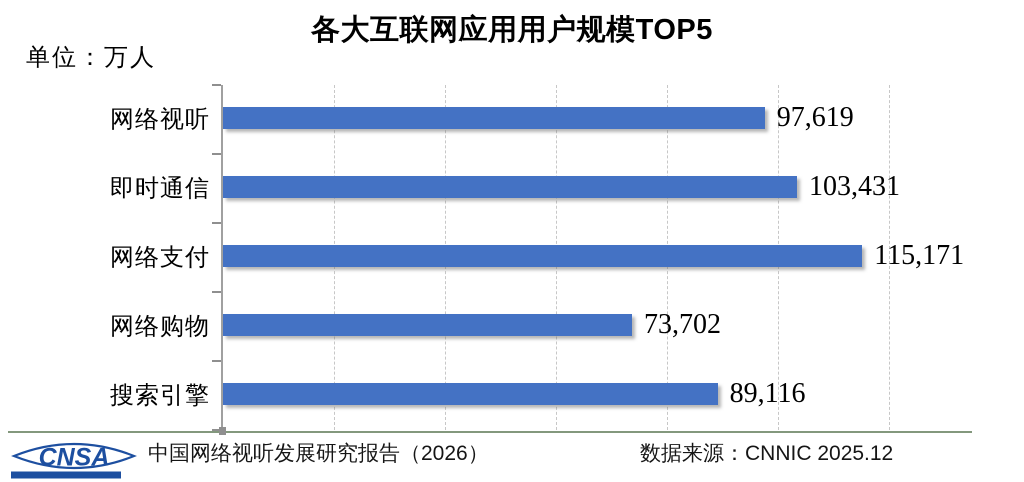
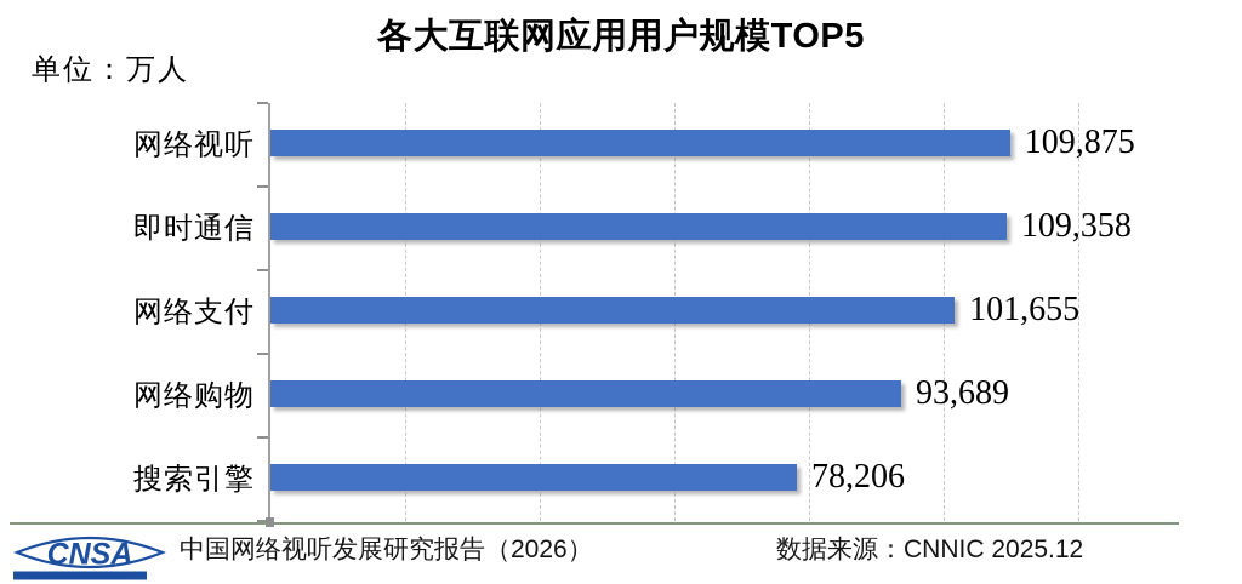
网络视听: 97,619 -> 109,875
即时通信: 103,431 -> 109,358
网络支付: 115,171 -> 101,655
网络购物: 73,702 -> 93,689
搜索引擎: 89,116 -> 78,206
